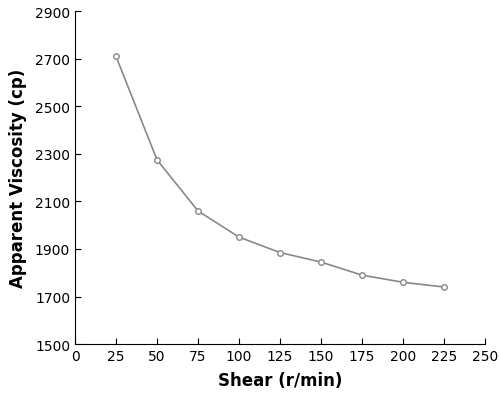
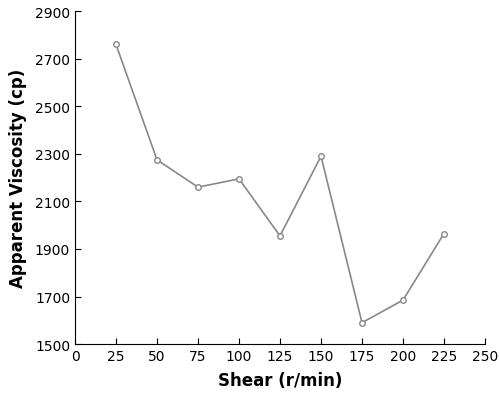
25: 2710 -> 2760
75: 2060 -> 2160
100: 1950 -> 2195
125: 1885 -> 1955
150: 1845 -> 2290
175: 1790 -> 1590
200: 1760 -> 1685
225: 1740 -> 1965
